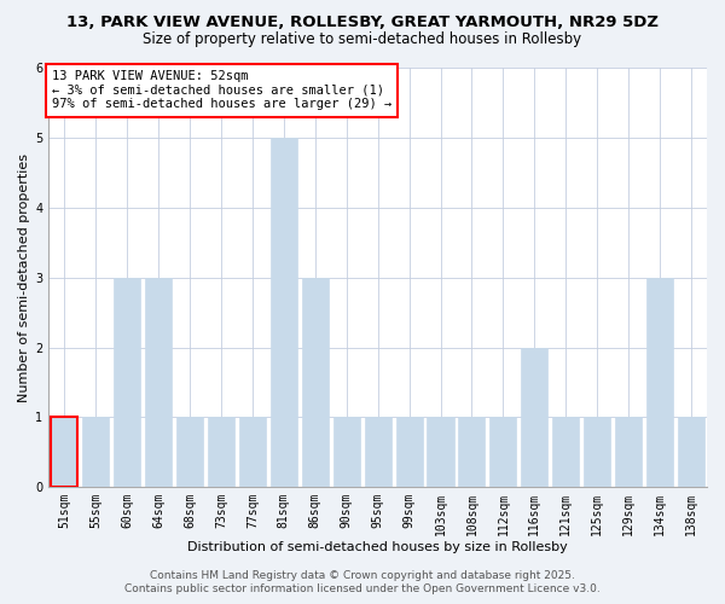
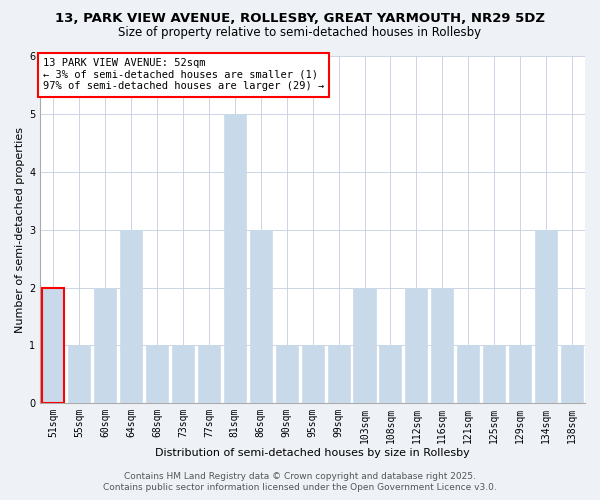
51sqm: 1 -> 2
60sqm: 3 -> 2
103sqm: 1 -> 2
112sqm: 1 -> 2
